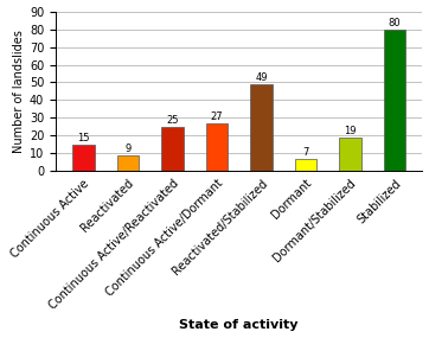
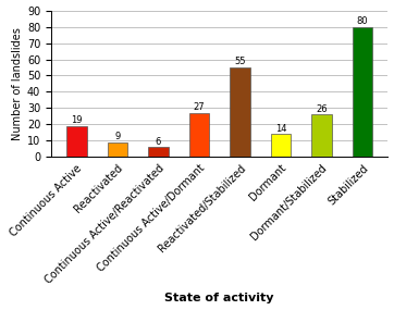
Continuous Active: 15 -> 19
Continuous Active/Reactivated: 25 -> 6
Reactivated/Stabilized: 49 -> 55
Dormant: 7 -> 14
Dormant/Stabilized: 19 -> 26
